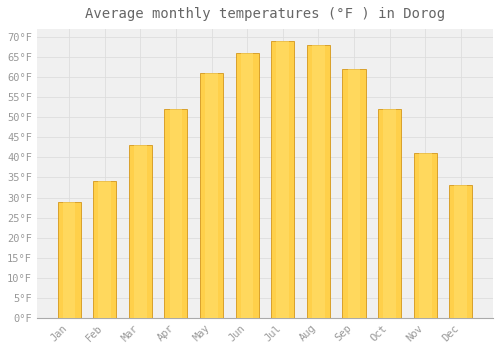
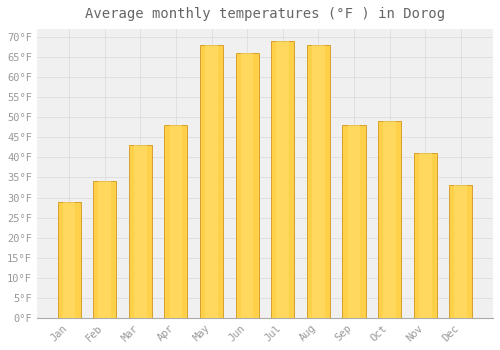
Apr: 52°F -> 48°F
May: 61°F -> 68°F
Sep: 62°F -> 48°F
Oct: 52°F -> 49°F
